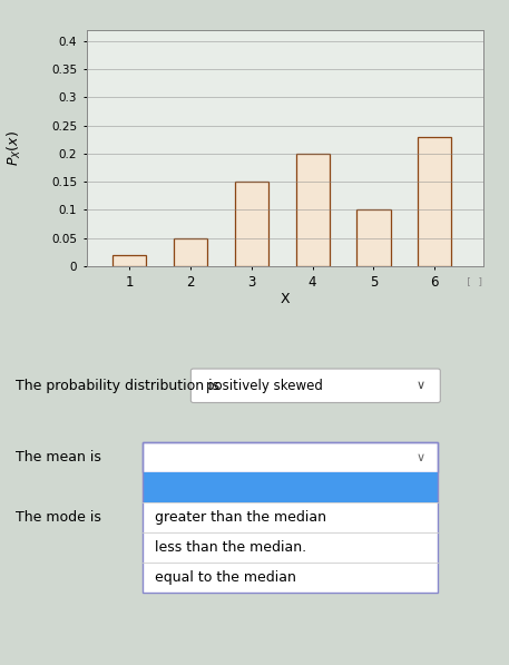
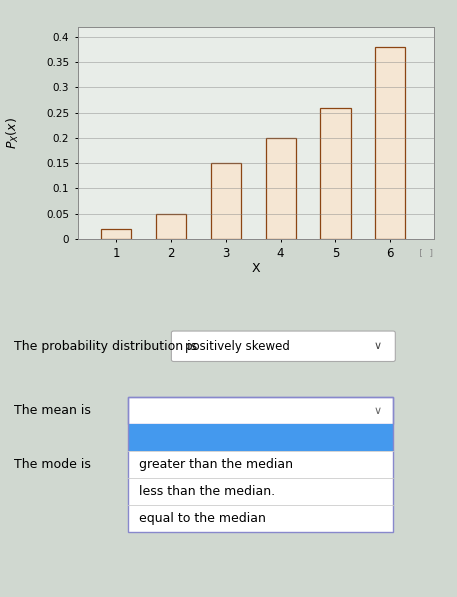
5: 0.10 -> 0.26
6: 0.23 -> 0.38
